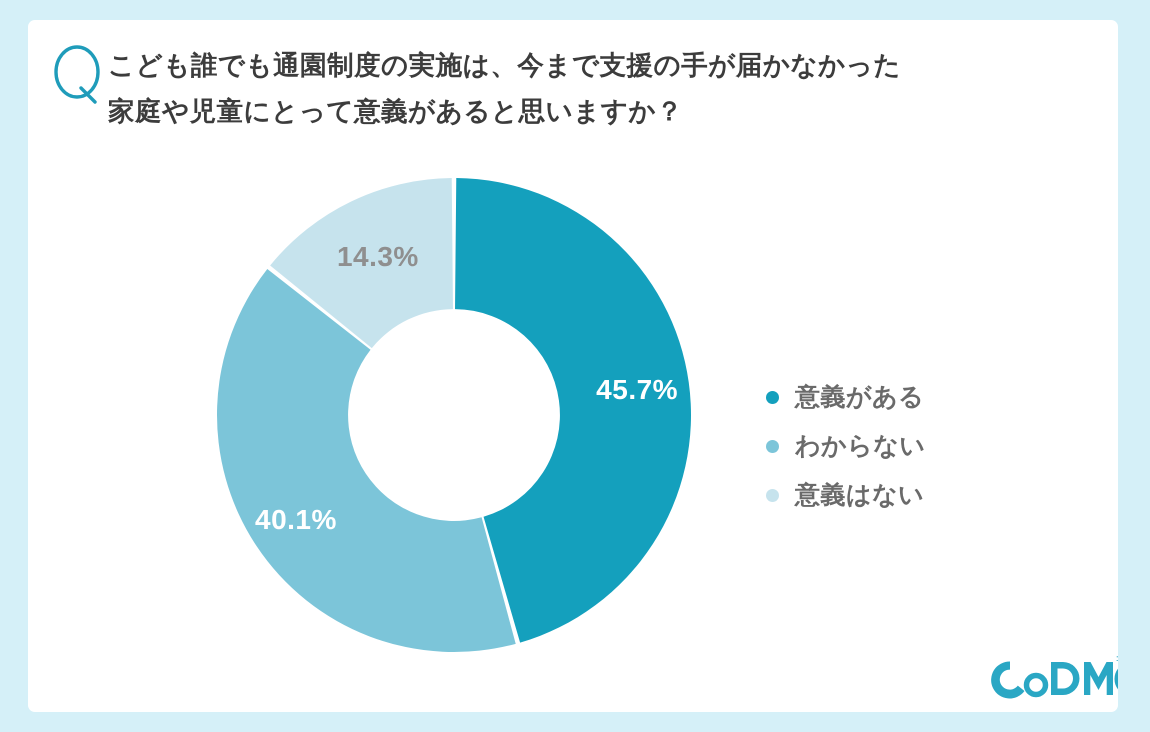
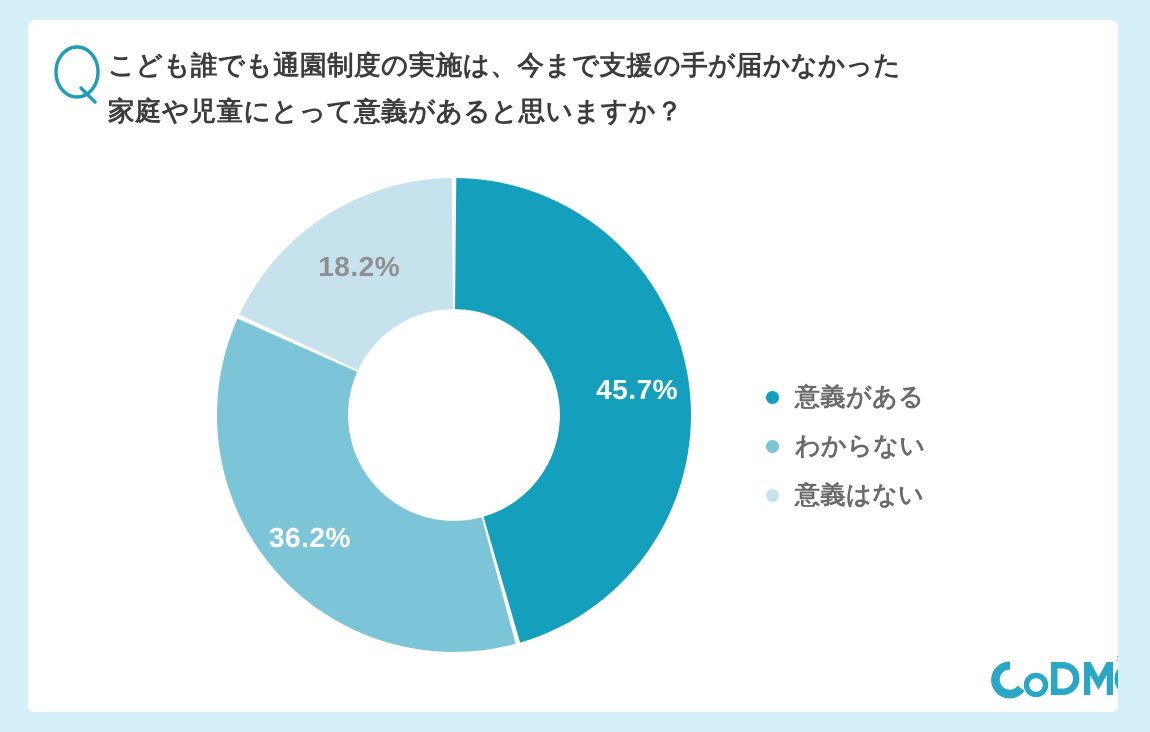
わからない: 40.1% -> 36.2%
意義はない: 14.3% -> 18.2%
